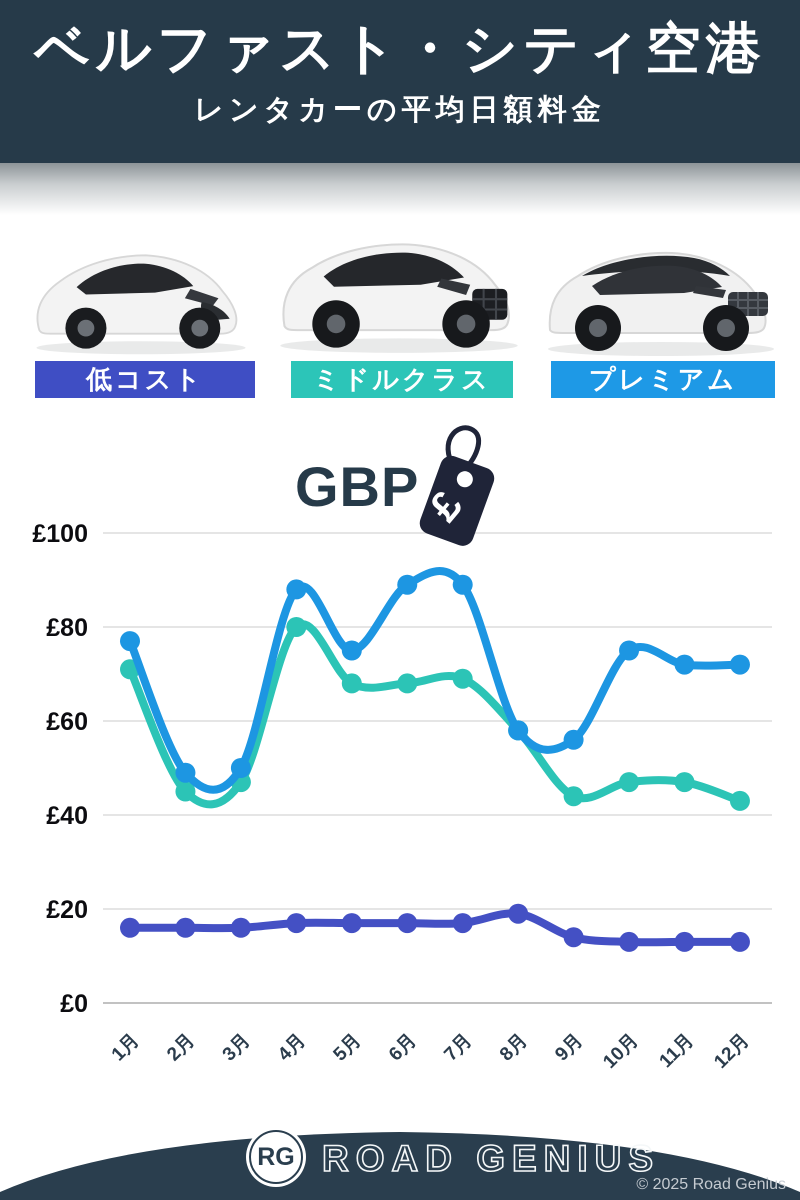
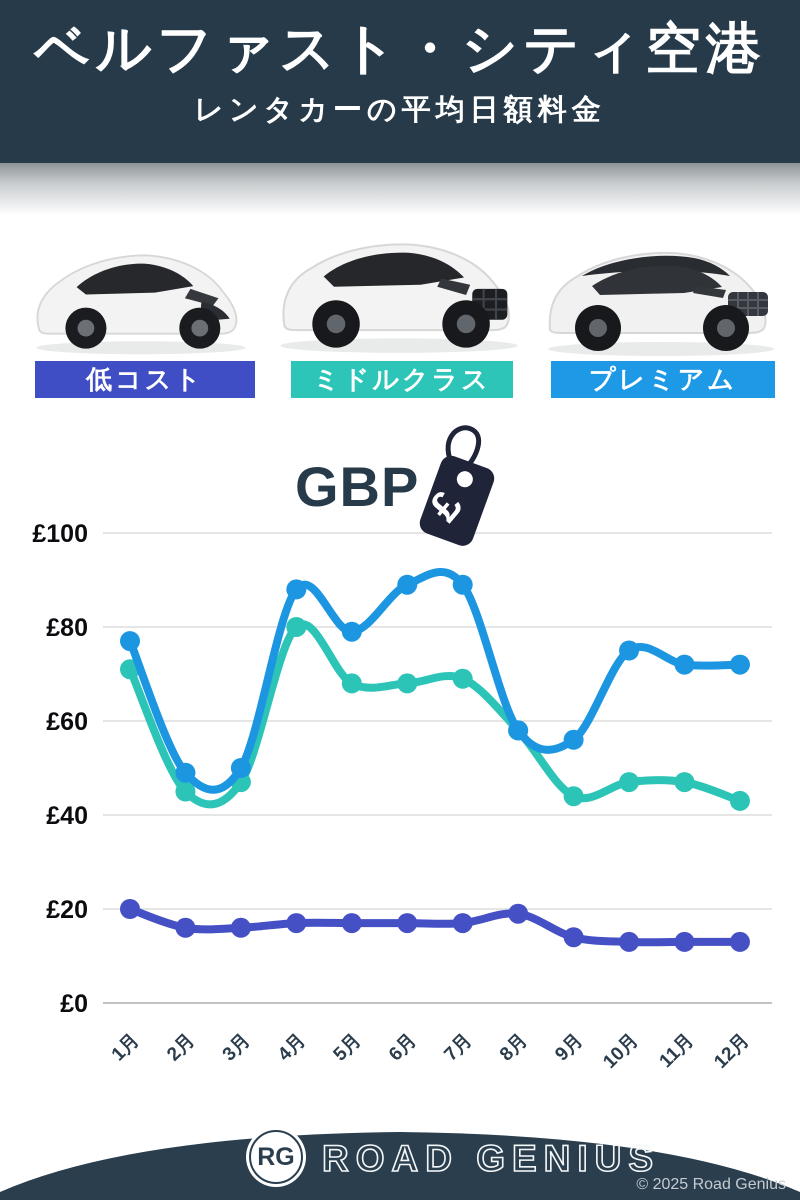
低コスト/1月: £16 -> £20
プレミアム/5月: £75 -> £79
